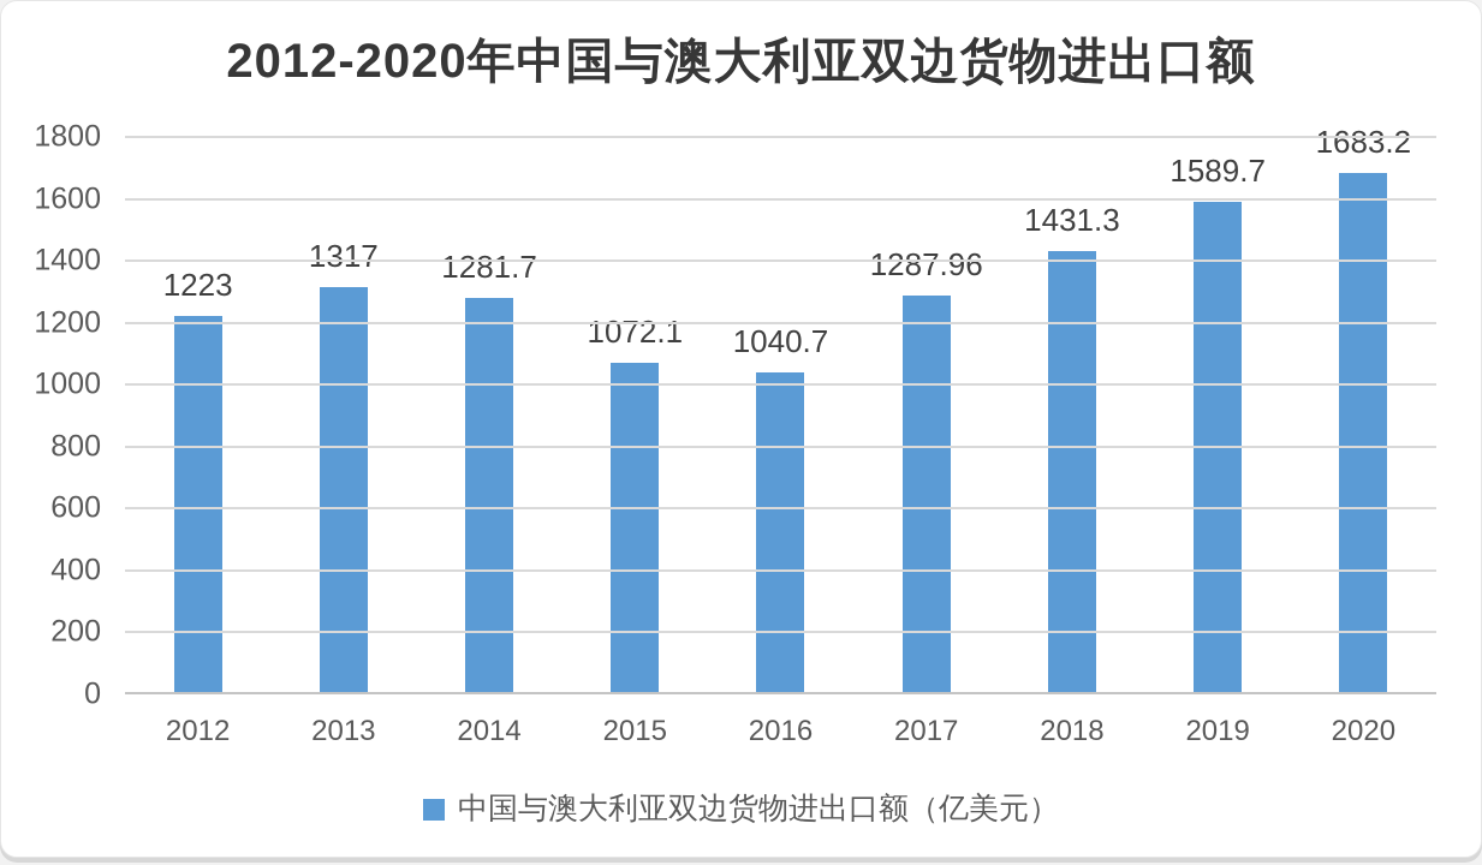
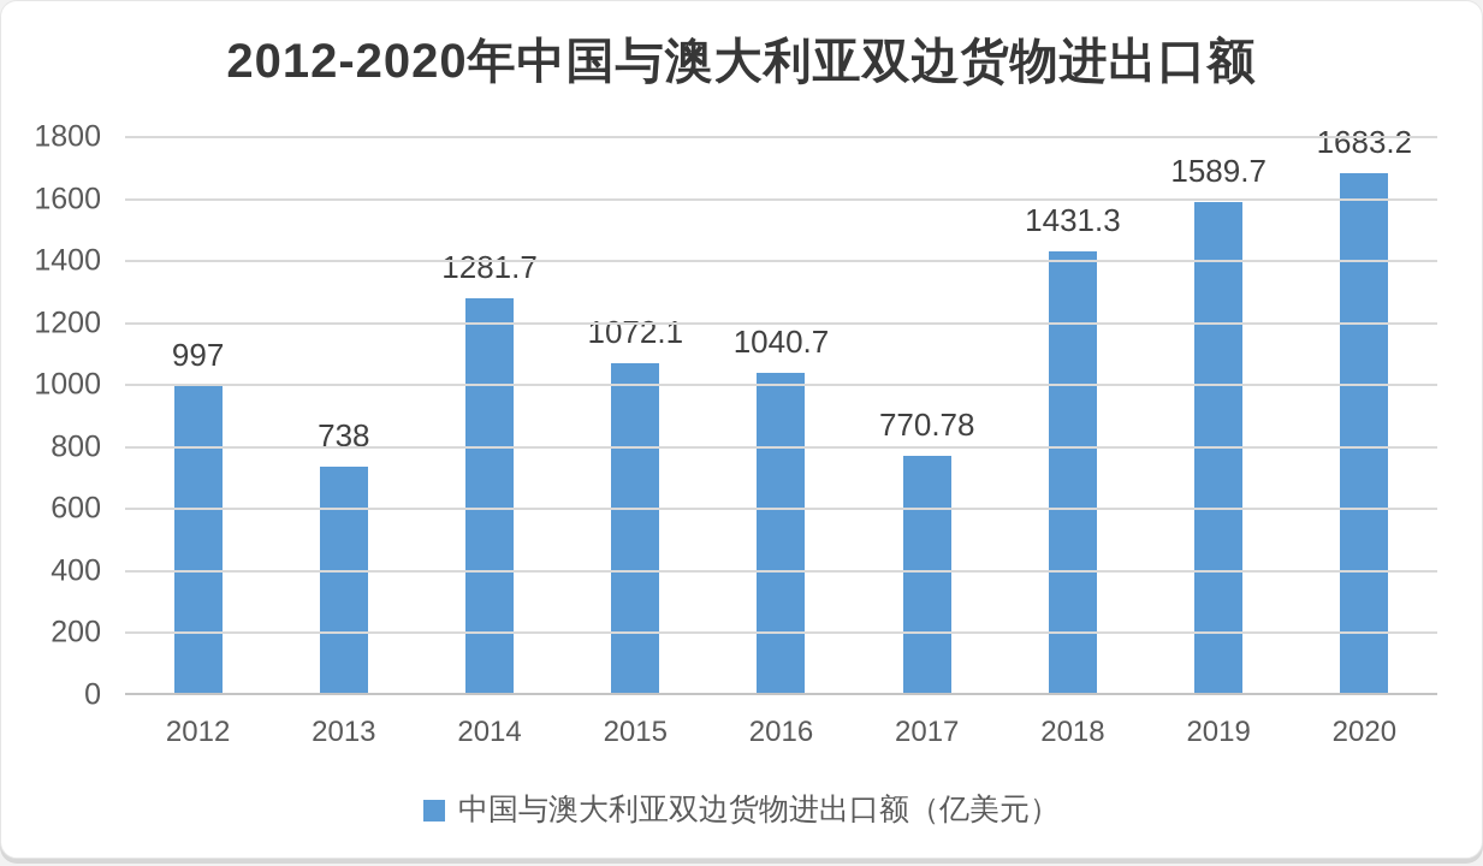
2012: 1223 -> 997
2013: 1317 -> 738
2017: 1287.96 -> 770.78
